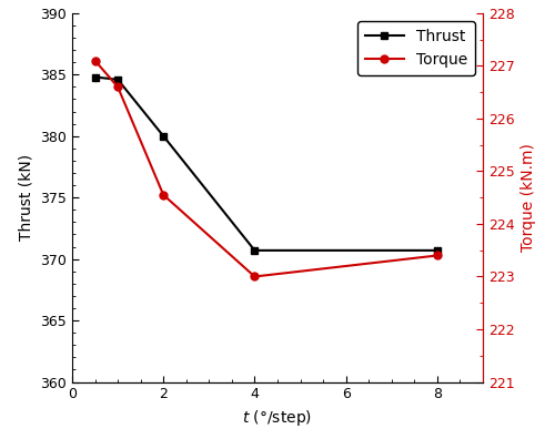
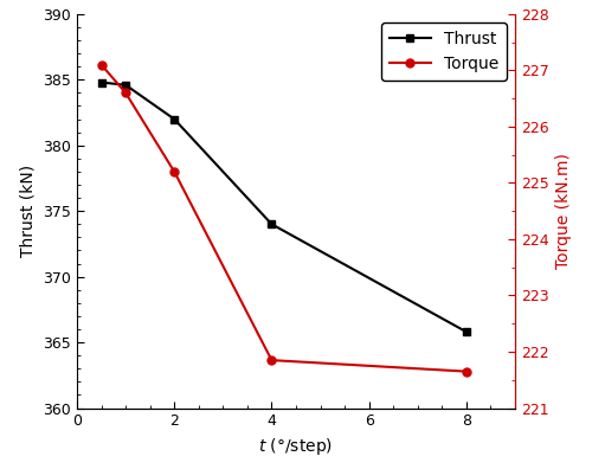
Thrust/2: 380.0 -> 382.0
Torque/2: 224.55 -> 225.20
Thrust/4: 370.7 -> 374.0
Torque/4: 223.00 -> 221.85
Thrust/8: 370.7 -> 365.8
Torque/8: 223.40 -> 221.65
